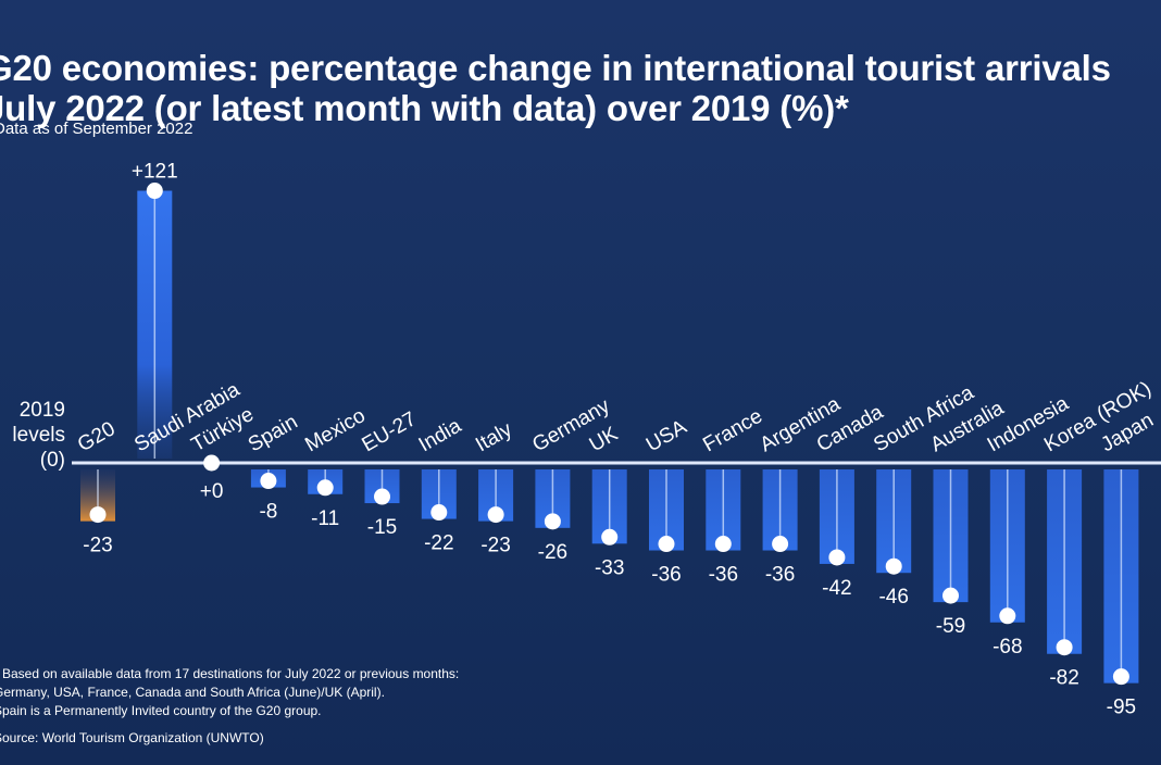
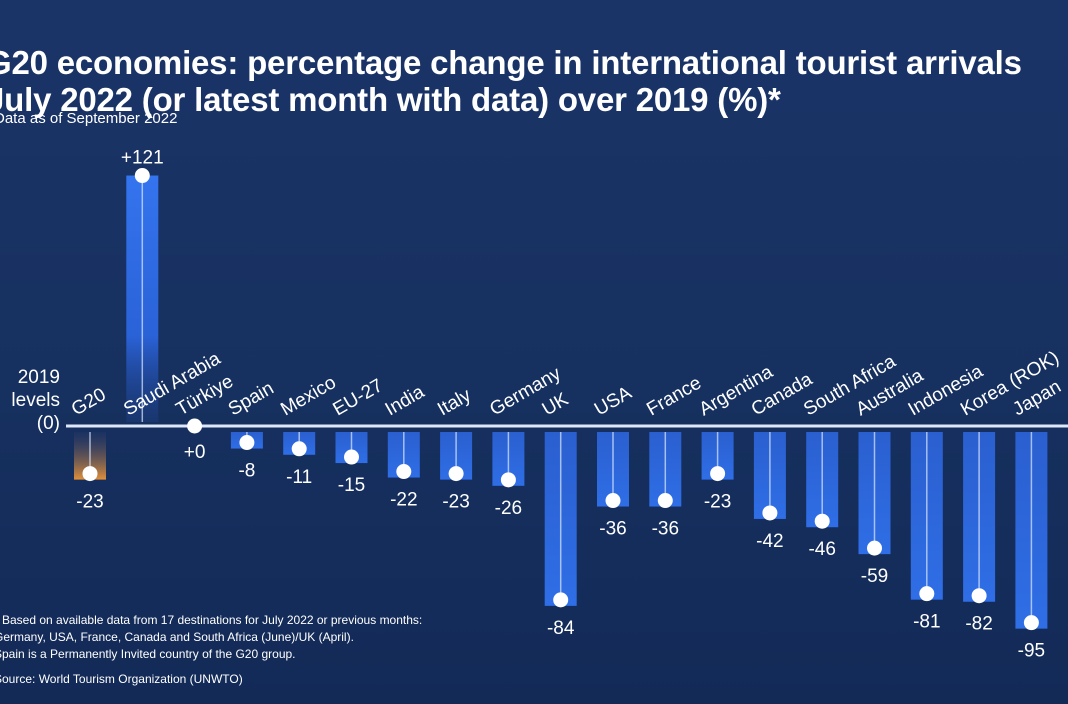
UK: -33 -> -84
Argentina: -36 -> -23
Indonesia: -68 -> -81
